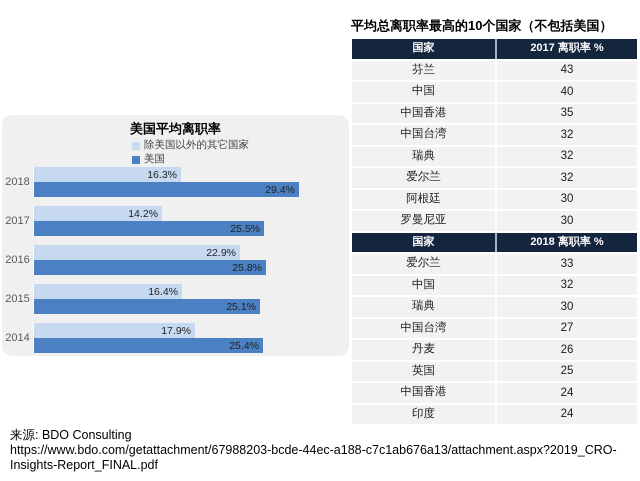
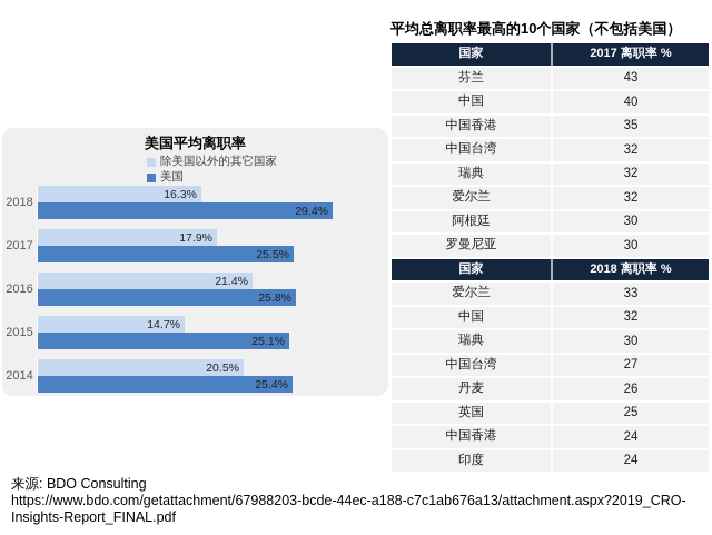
除美国以外的其它国家/2017: 14.2% -> 17.9%
除美国以外的其它国家/2016: 22.9% -> 21.4%
除美国以外的其它国家/2015: 16.4% -> 14.7%
除美国以外的其它国家/2014: 17.9% -> 20.5%
